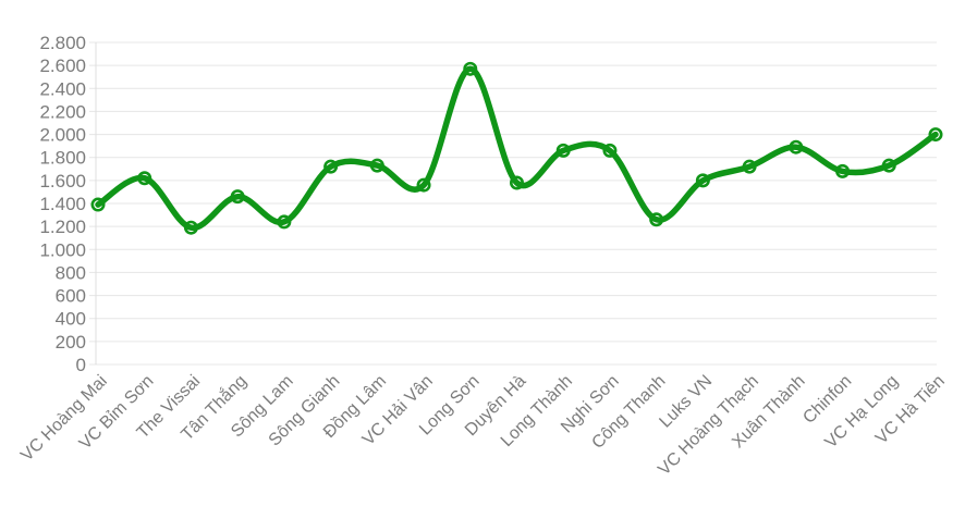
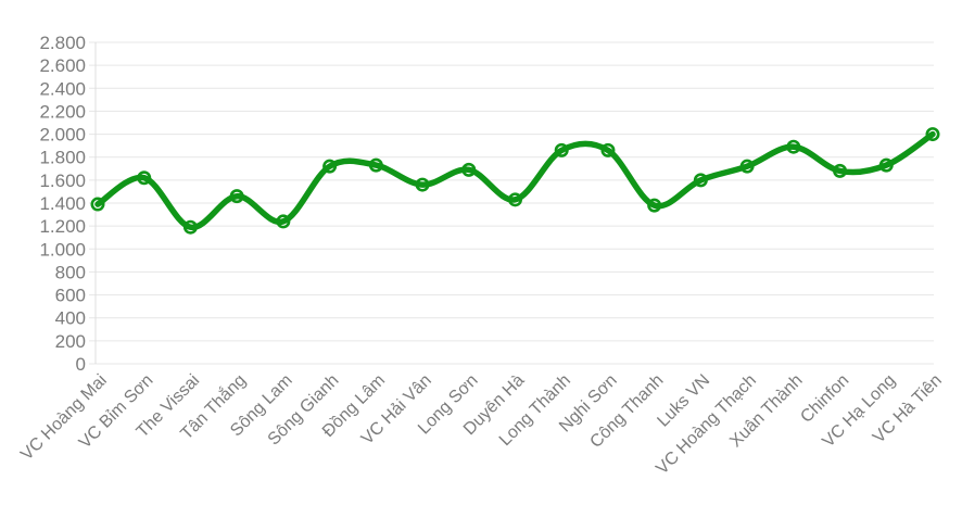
Long Sơn: 2570 -> 1690
Duyên Hà: 1580 -> 1430
Công Thanh: 1260 -> 1380
